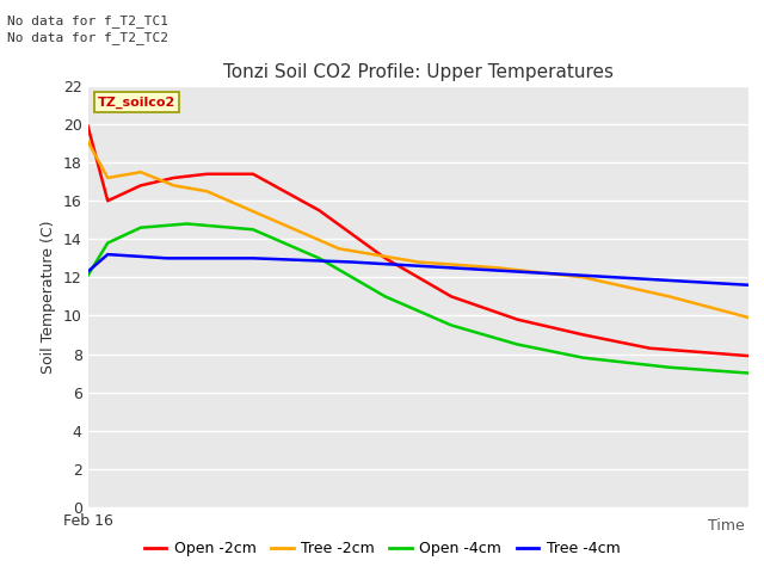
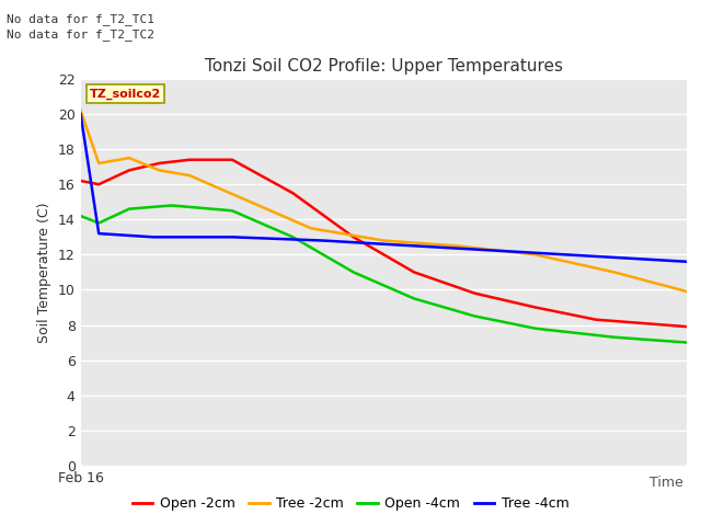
Open -2cm/Feb 16: 19.9 -> 16.2
Tree -2cm/Feb 16: 19.1 -> 20.2
Open -4cm/Feb 16: 12.1 -> 14.2
Tree -4cm/Feb 16: 12.3 -> 20.0
